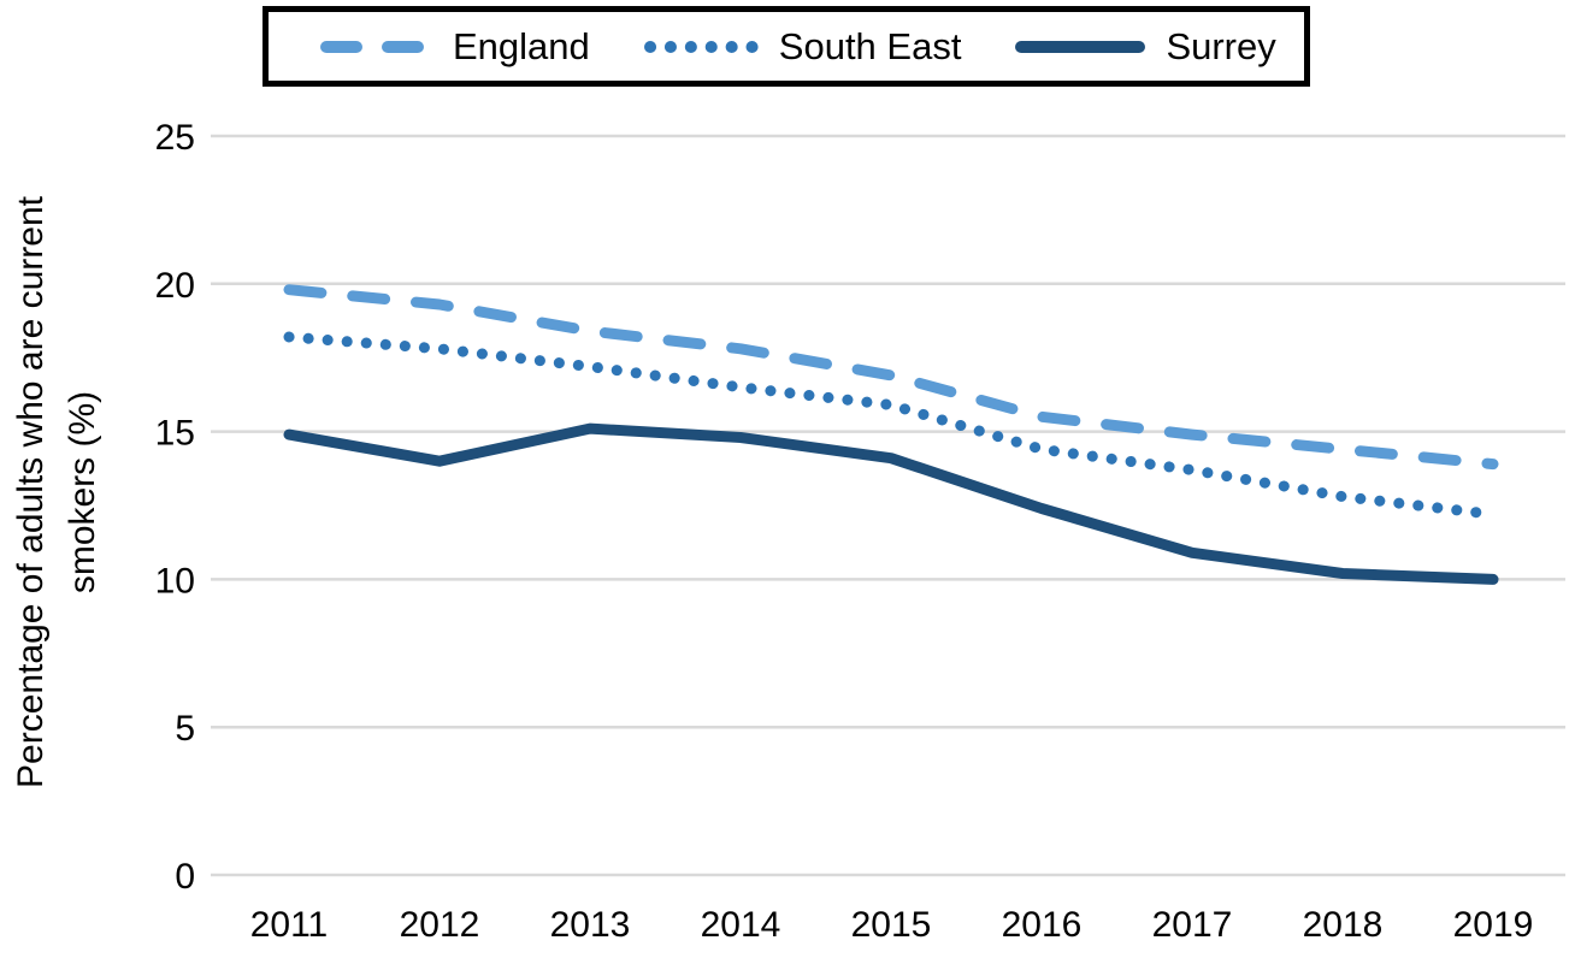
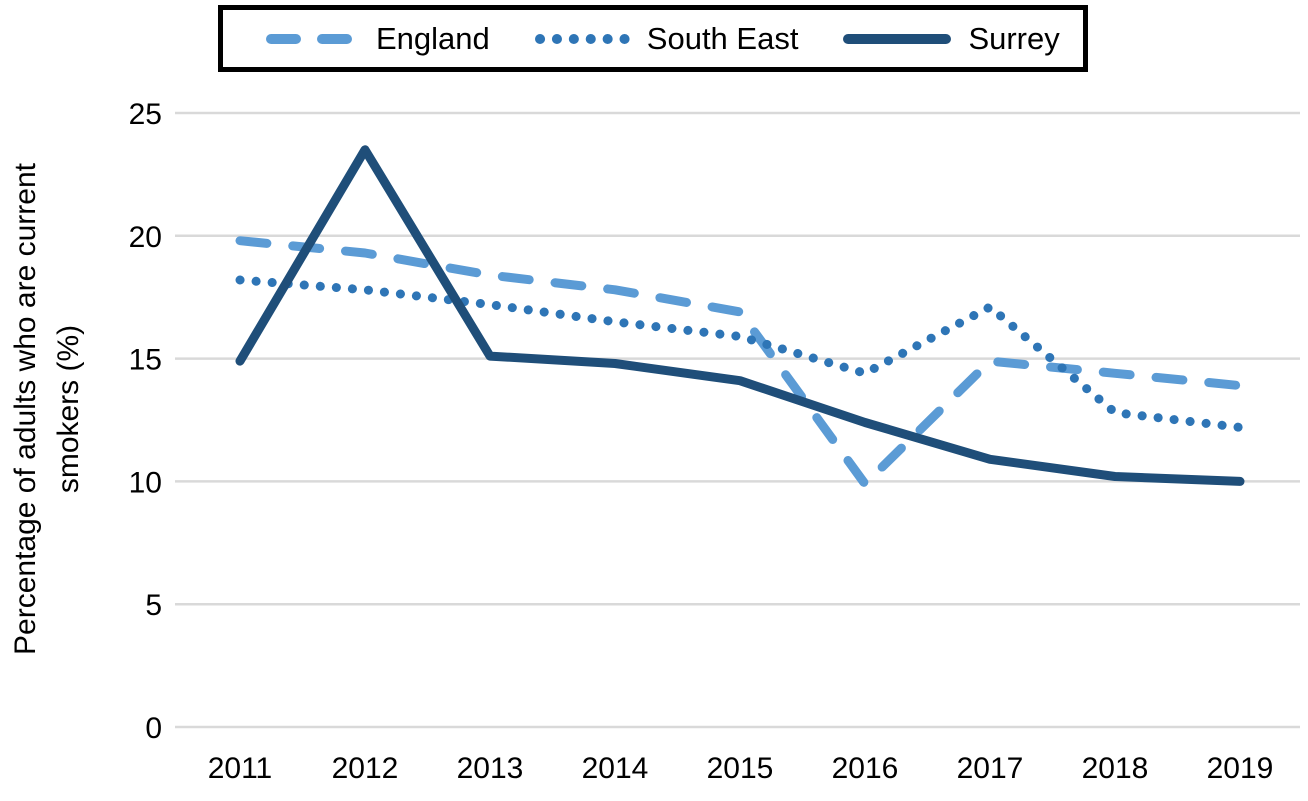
Surrey/2012: 14.0 -> 23.5
England/2016: 15.5 -> 9.9
South East/2017: 13.7 -> 17.1
